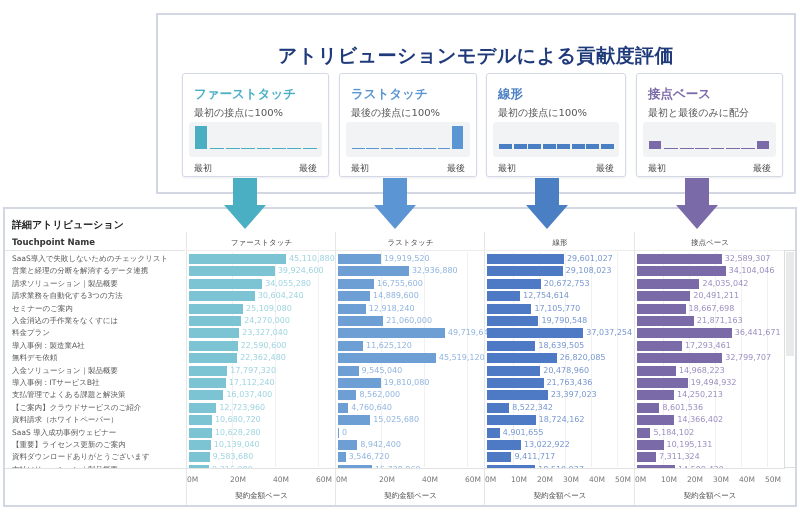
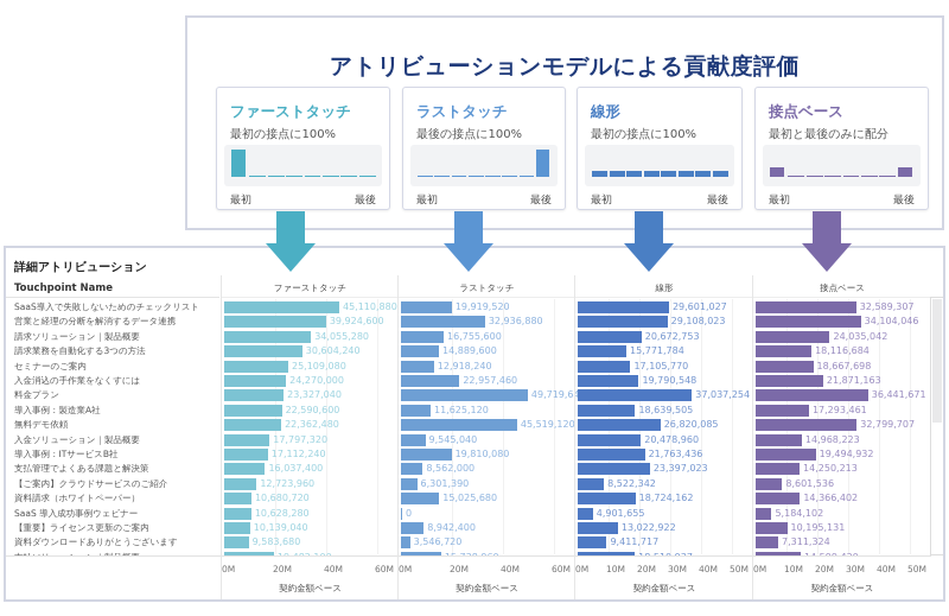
線形/請求業務を自動化する3つの方法: 12,754,614 -> 15,771,784
接点ベース/請求業務を自動化する3つの方法: 20,491,211 -> 18,116,684
ラストタッチ/入金消込の手作業をなくすには: 21,060,000 -> 22,957,460
ラストタッチ/【ご案内】クラウドサービスのご紹介: 4,760,640 -> 6,301,390
ファーストタッチ/支払ソリューション｜製品概要: 9,316,080 -> 19,482,100
